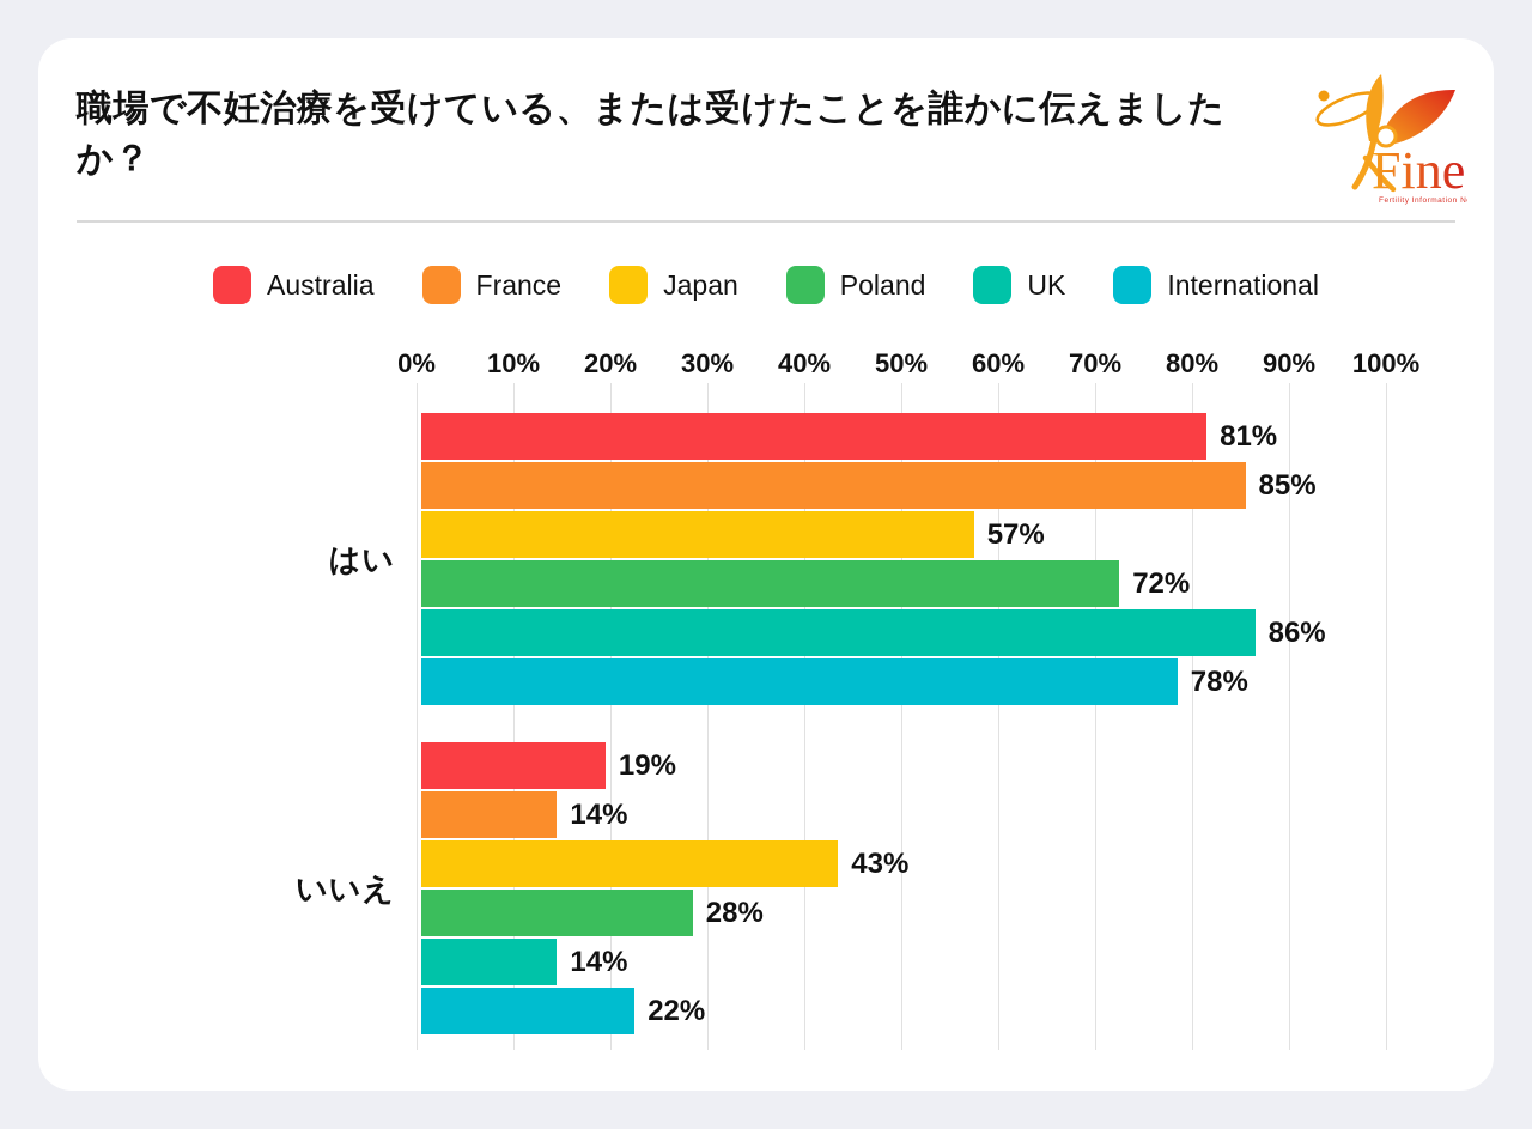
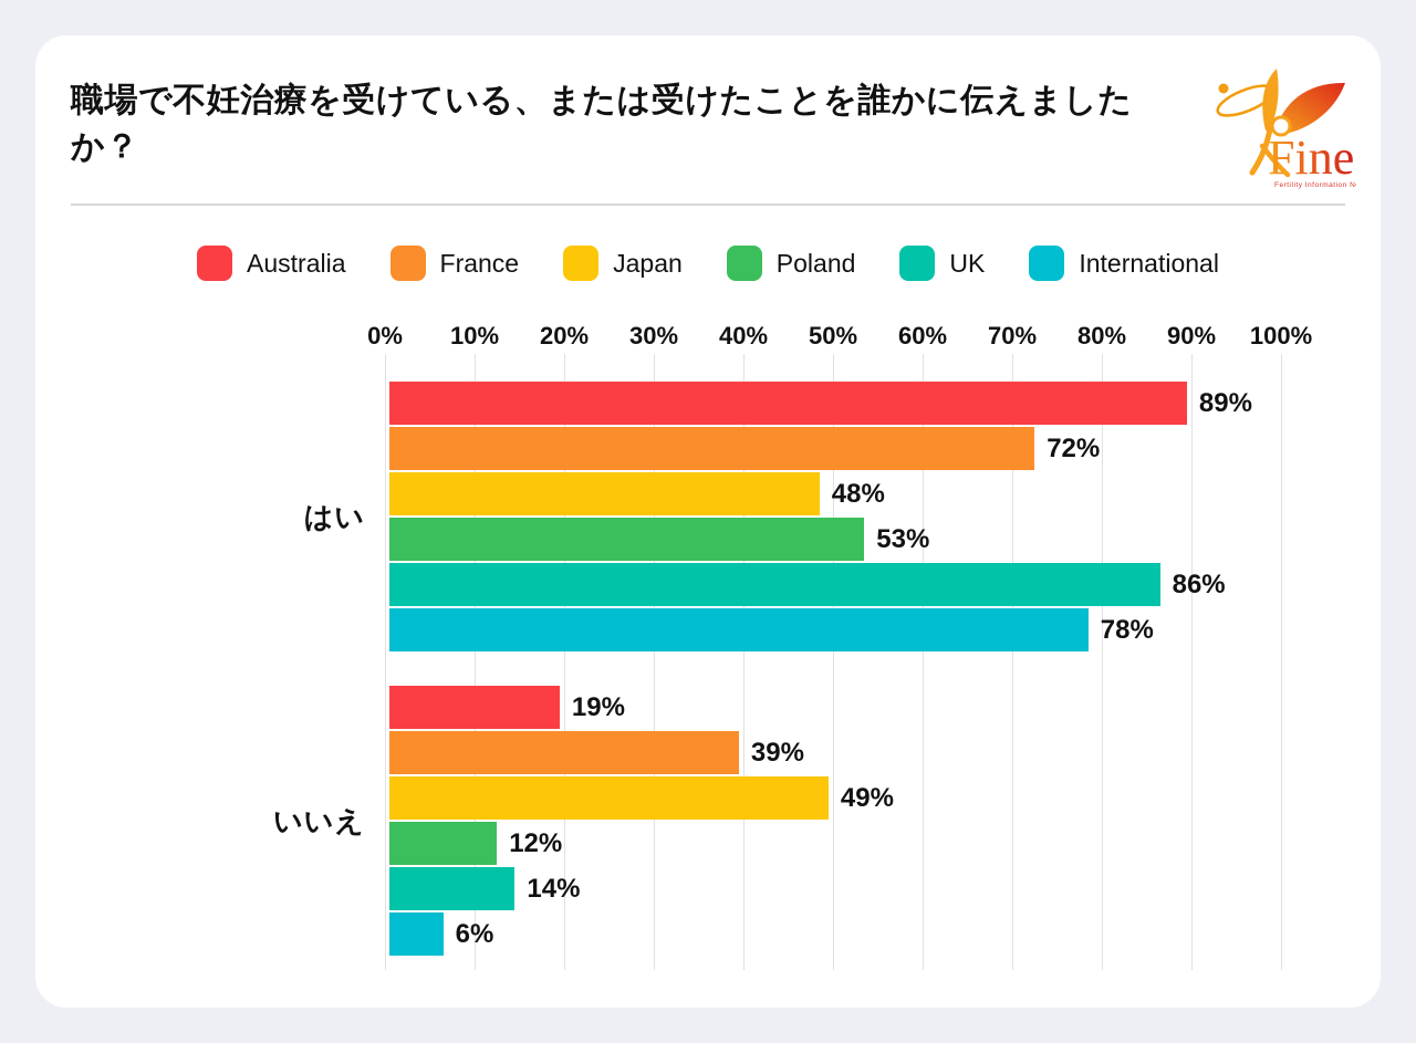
Australia/はい: 81% -> 89%
France/はい: 85% -> 72%
Japan/はい: 57% -> 48%
Poland/はい: 72% -> 53%
France/いいえ: 14% -> 39%
Japan/いいえ: 43% -> 49%
Poland/いいえ: 28% -> 12%
International/いいえ: 22% -> 6%
